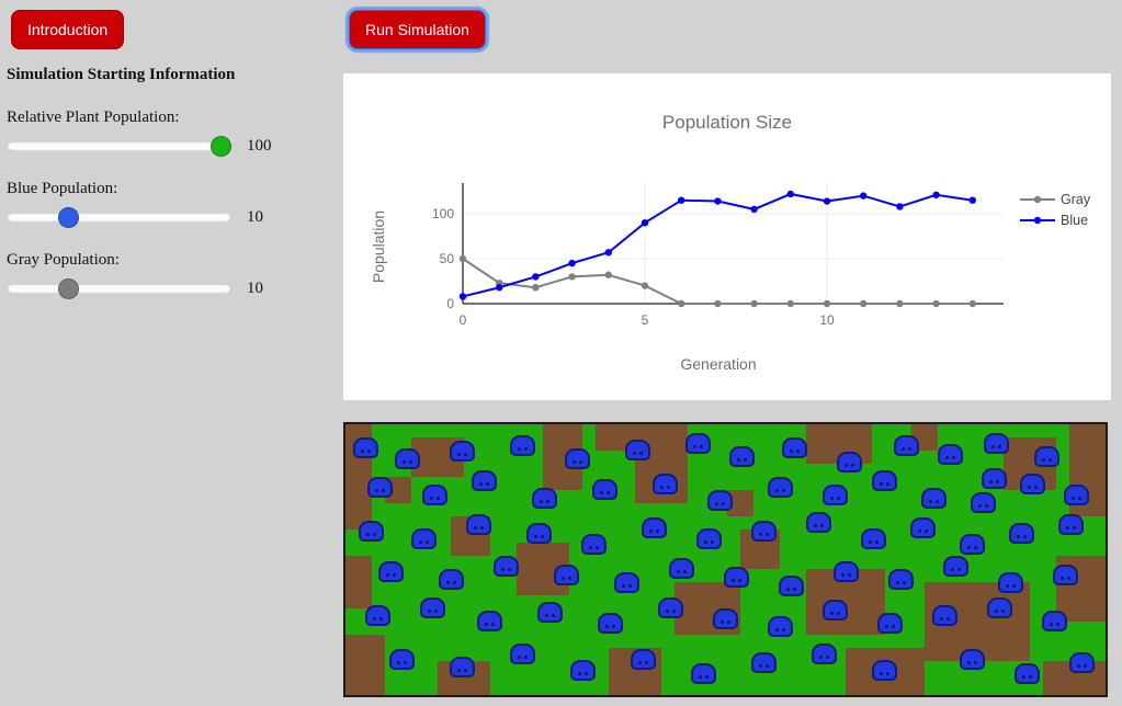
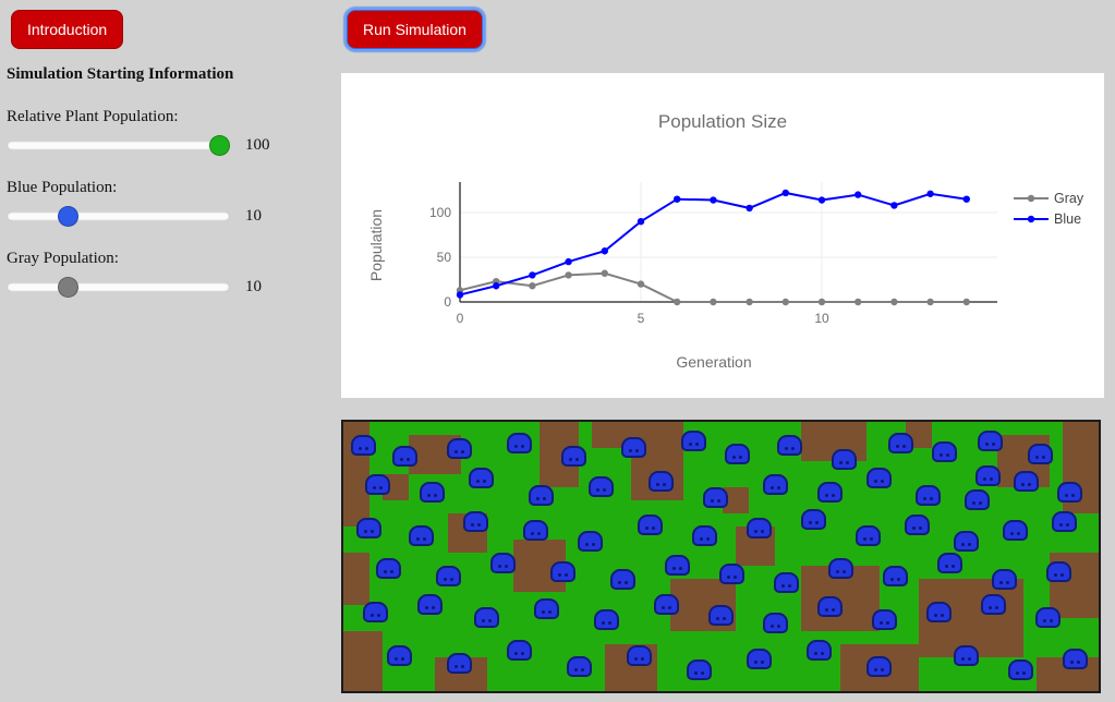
Gray/0: 50 -> 10
